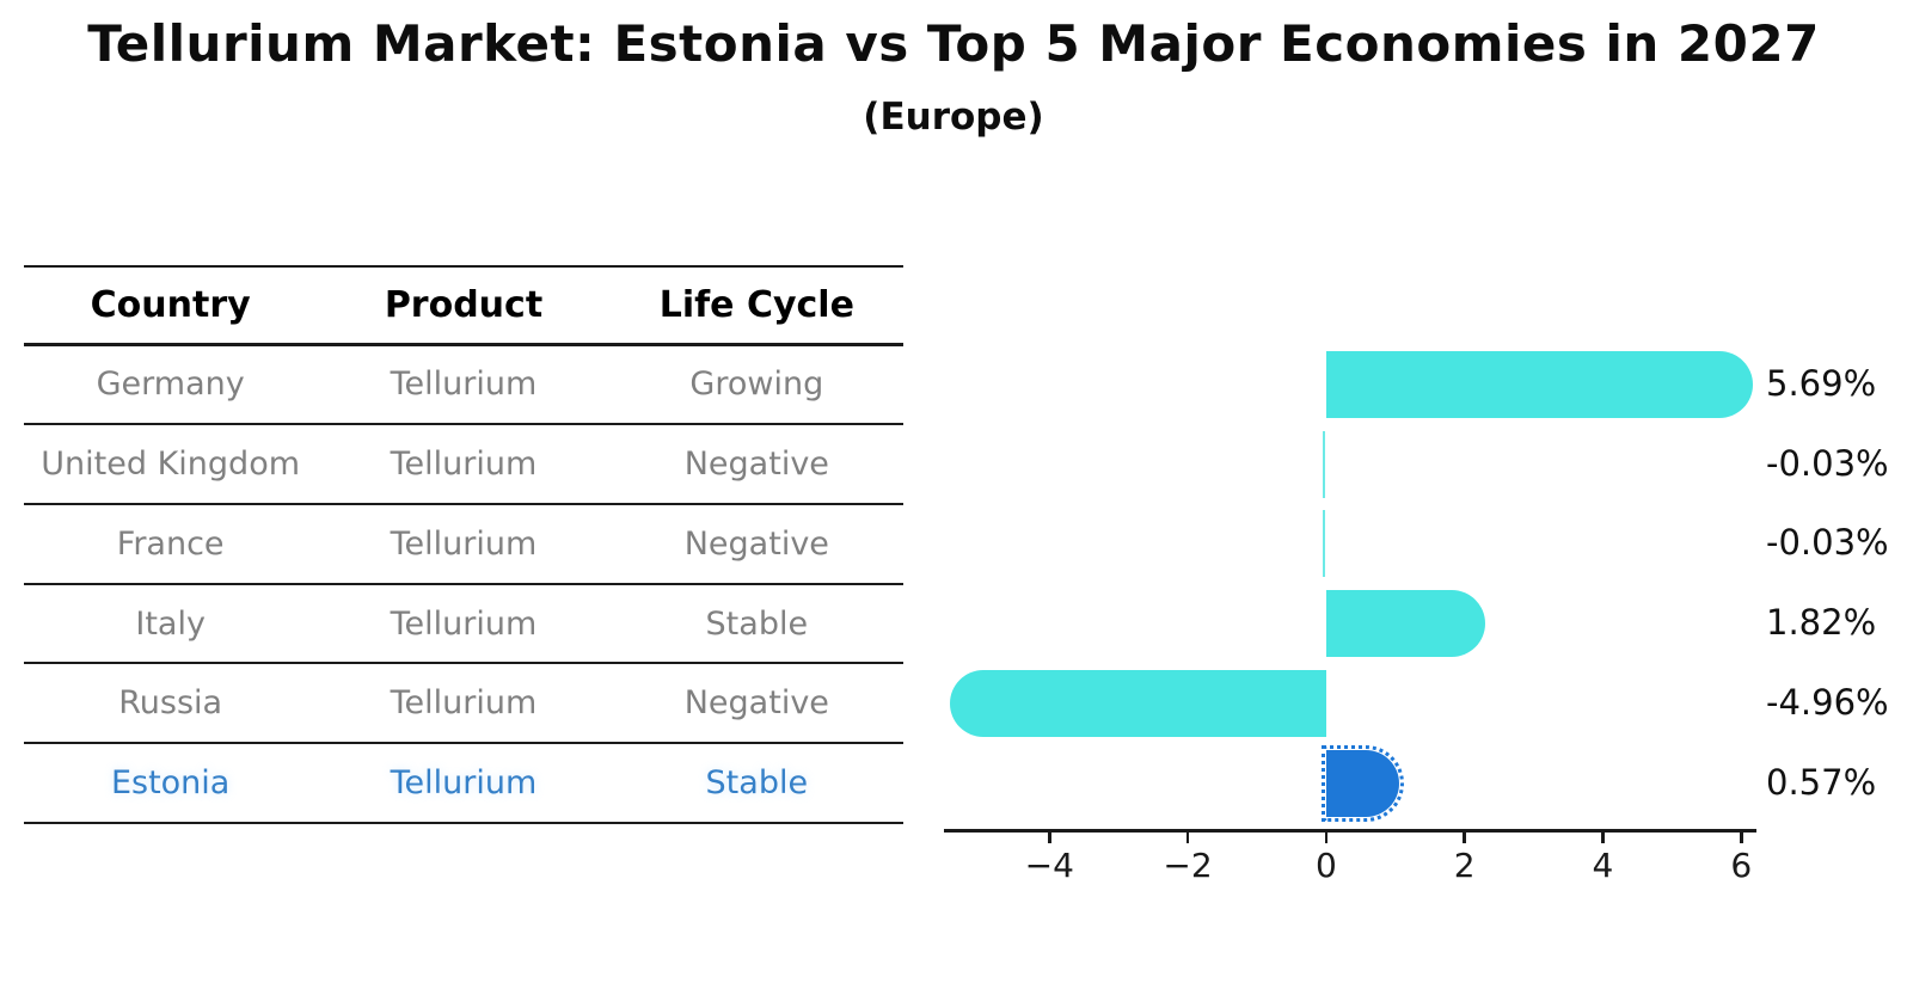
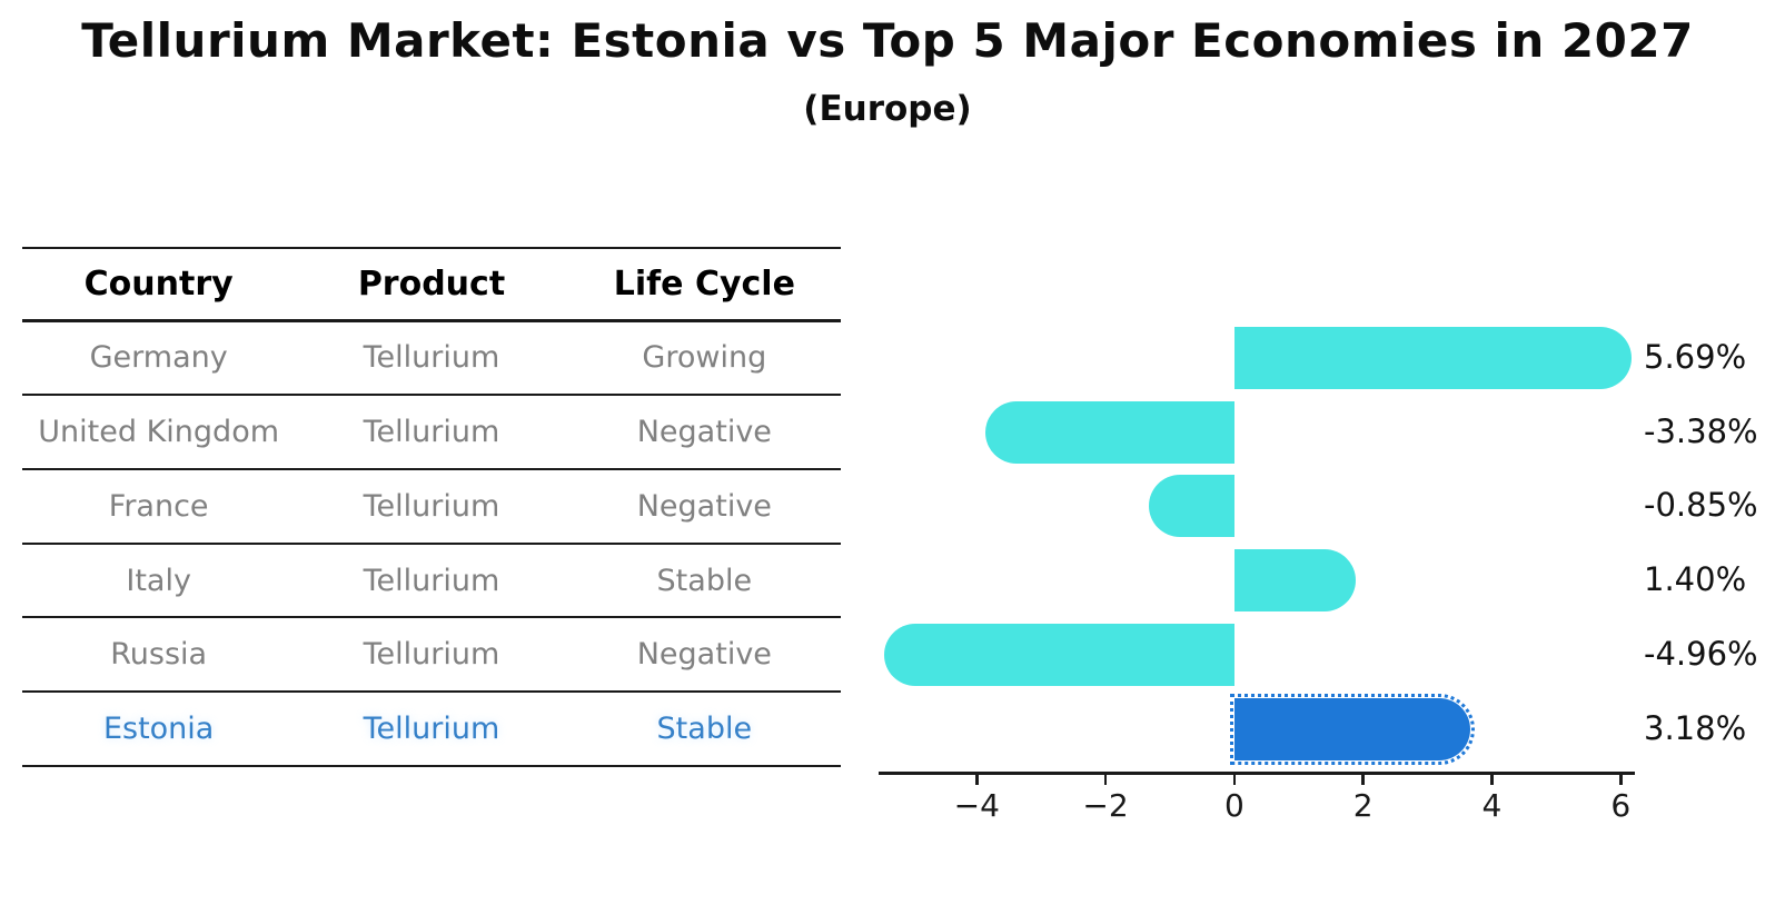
United Kingdom: -0.03% -> -3.38%
France: -0.03% -> -0.85%
Italy: 1.82% -> 1.40%
Estonia: 0.57% -> 3.18%
